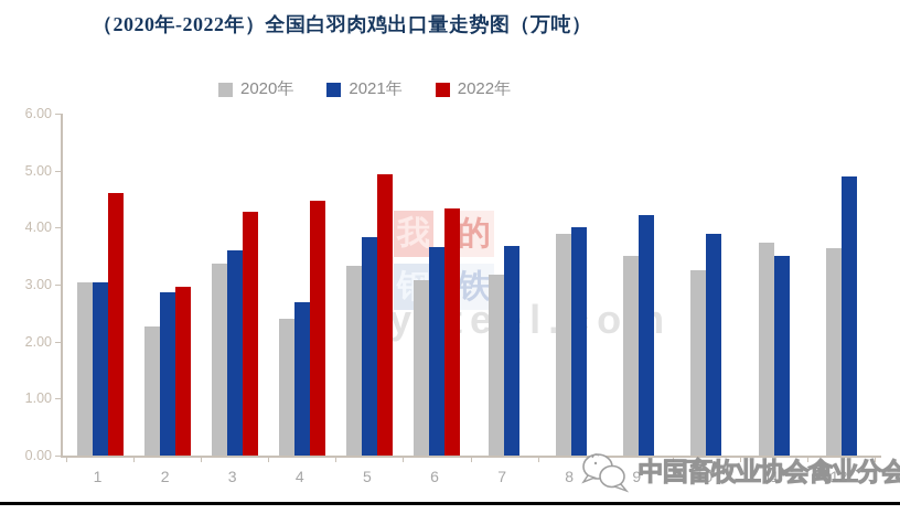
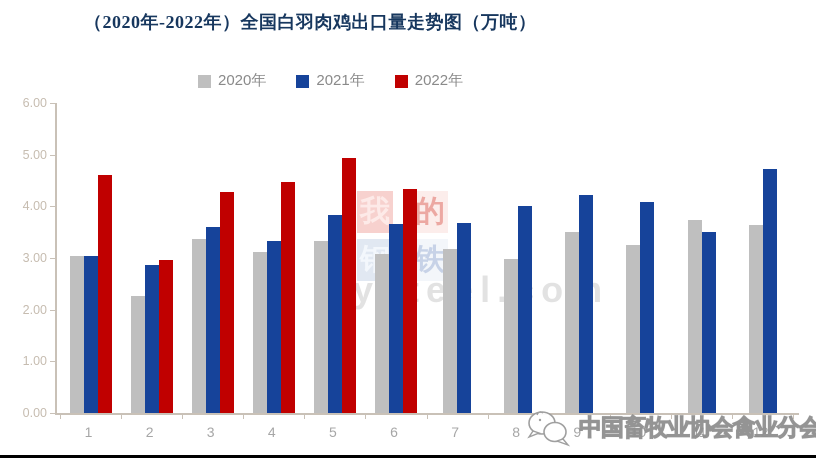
2020年/4: 2.4 -> 3.1
2021年/4: 2.7 -> 3.3
2020年/8: 3.9 -> 3.0
2021年/10: 3.9 -> 4.1
2021年/12: 4.9 -> 4.7
